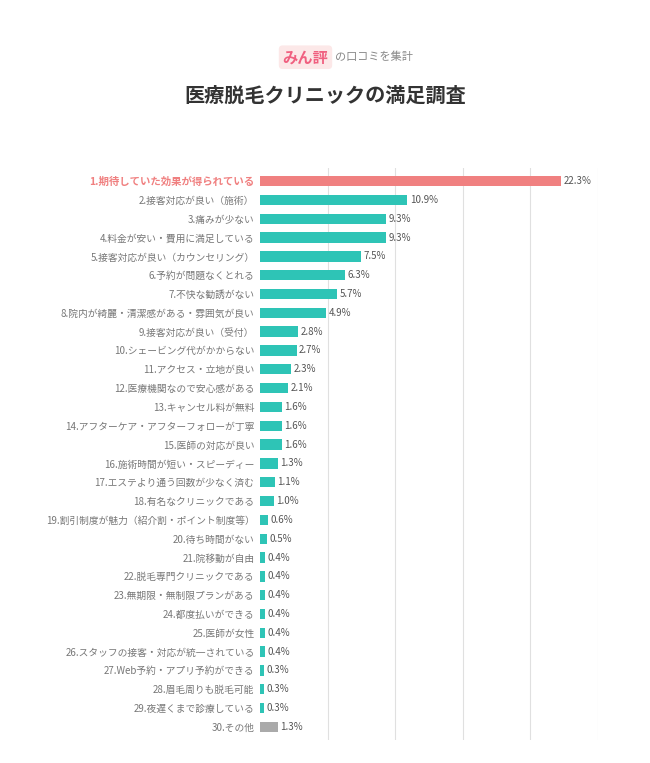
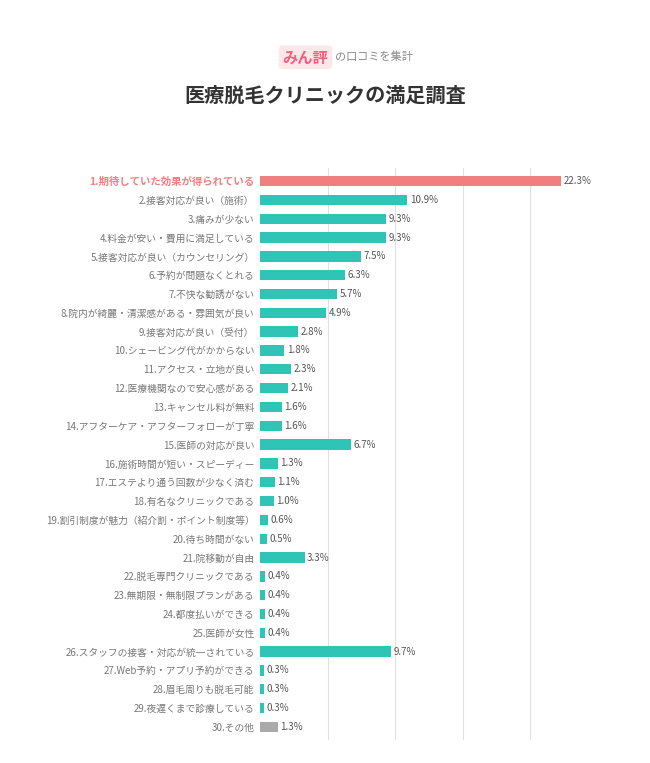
10.シェービング代がかからない: 2.7% -> 1.8%
15.医師の対応が良い: 1.6% -> 6.7%
21.院移動が自由: 0.4% -> 3.3%
26.スタッフの接客・対応が統一されている: 0.4% -> 9.7%
